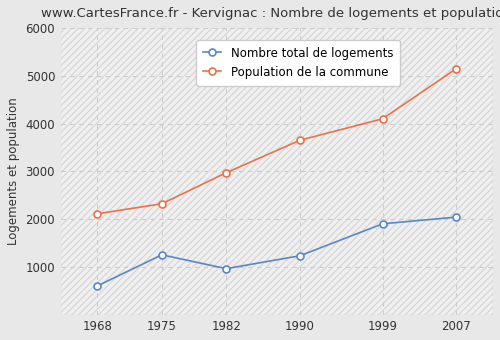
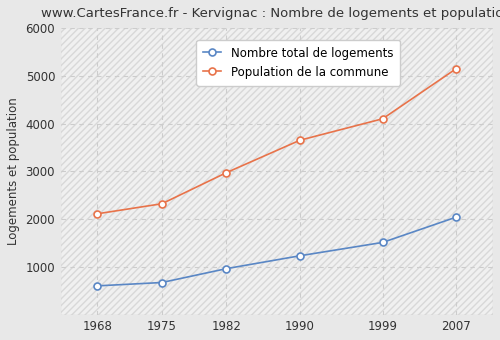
Nombre total de logements/1975: 1250 -> 670
Nombre total de logements/1999: 1900 -> 1510
